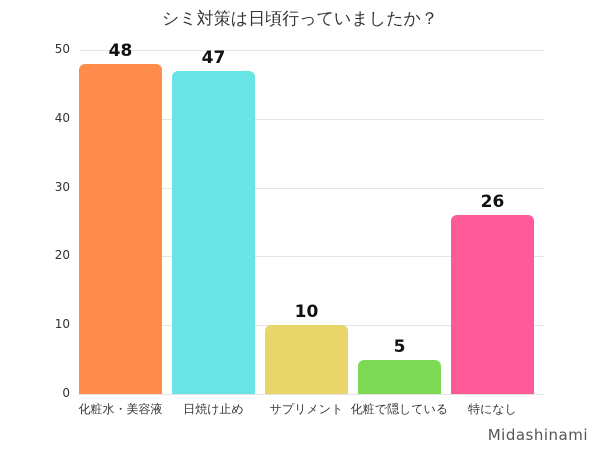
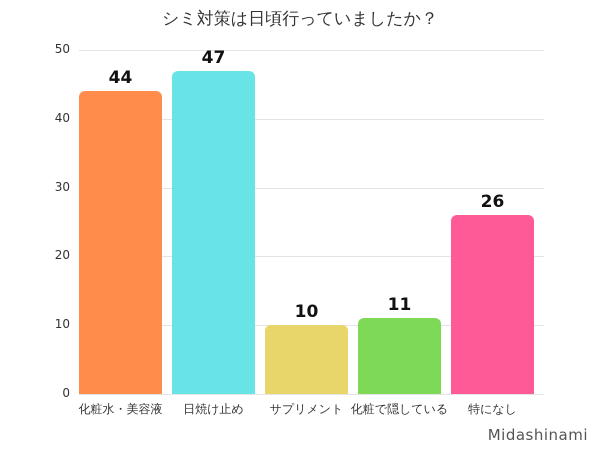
化粧水・美容液: 48 -> 44
化粧で隠している: 5 -> 11
